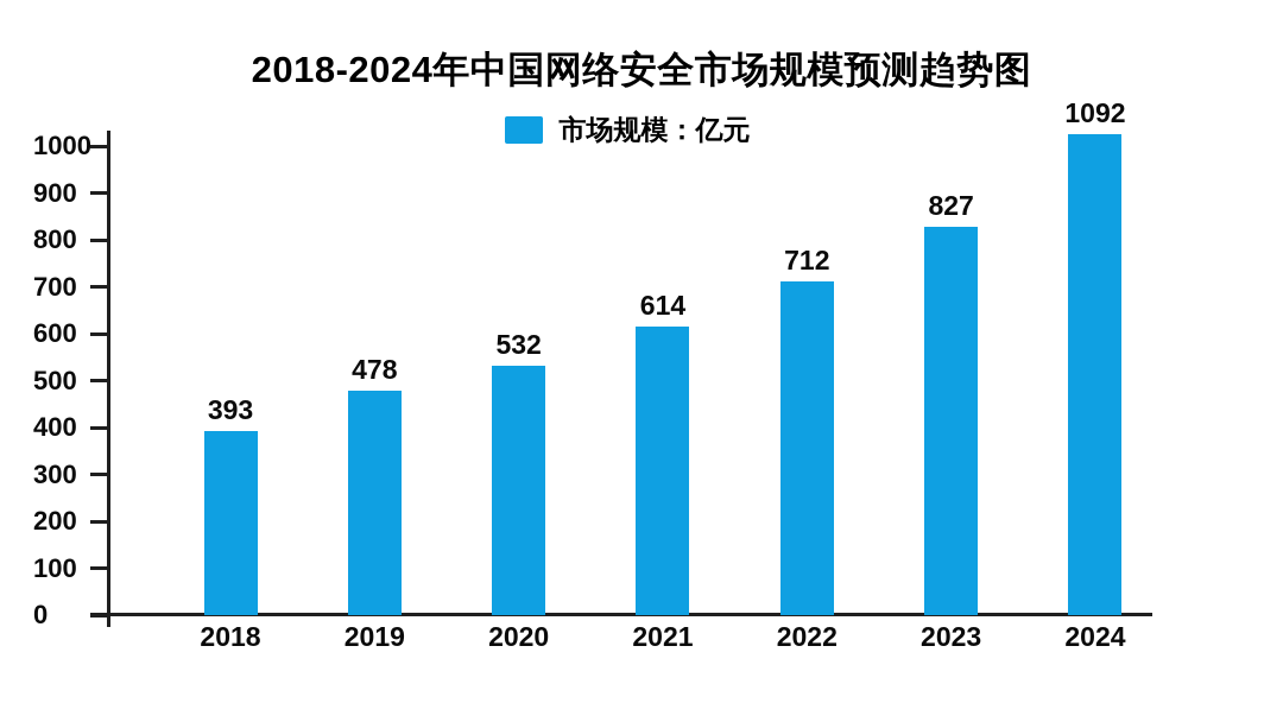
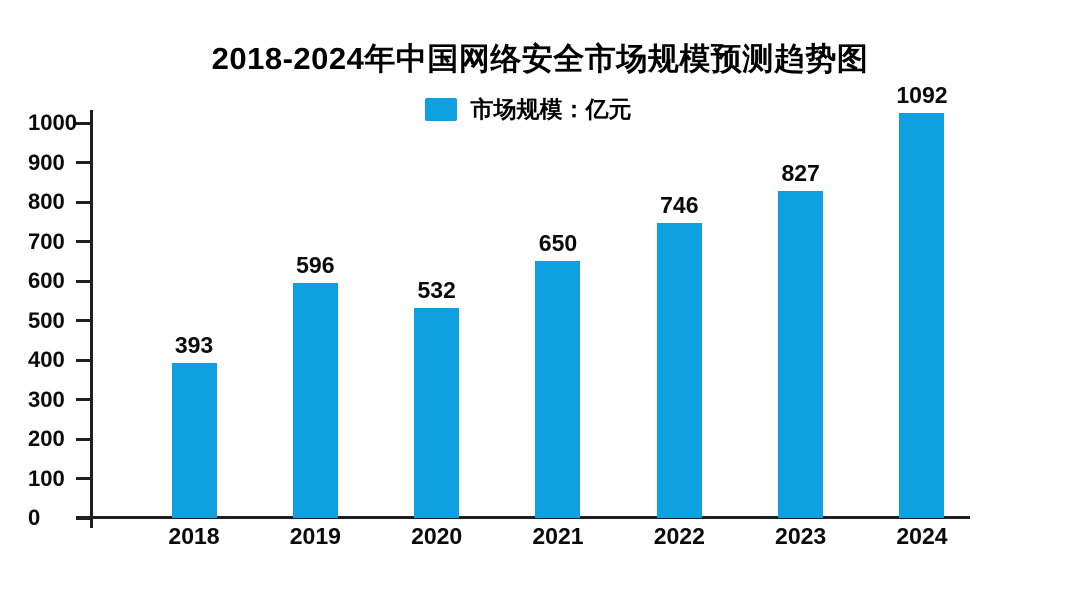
2019: 478 -> 596
2021: 614 -> 650
2022: 712 -> 746
